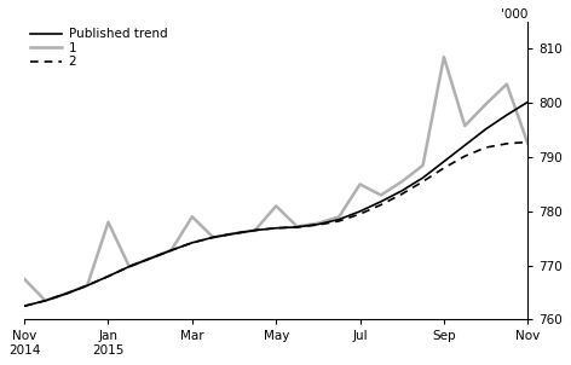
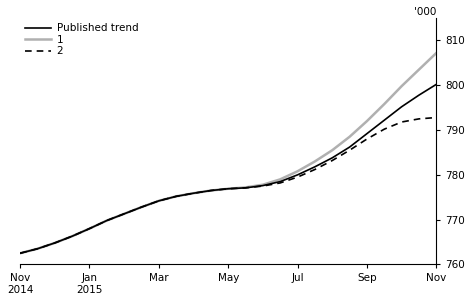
1/Nov 2014: 767.5 -> 762.5
1/Jan 2015: 778.0 -> 768.0
1/Mar: 779.0 -> 774.2
1/May: 781.0 -> 776.9
1/Jul: 785.0 -> 780.8
1/Sep: 808.5 -> 792.0
1/Nov: 792.5 -> 807.2
